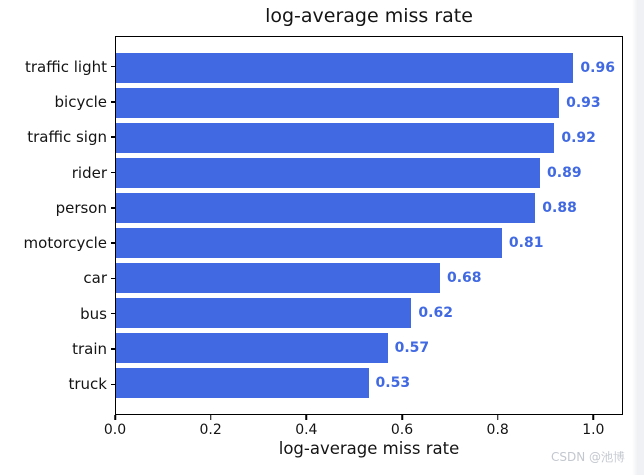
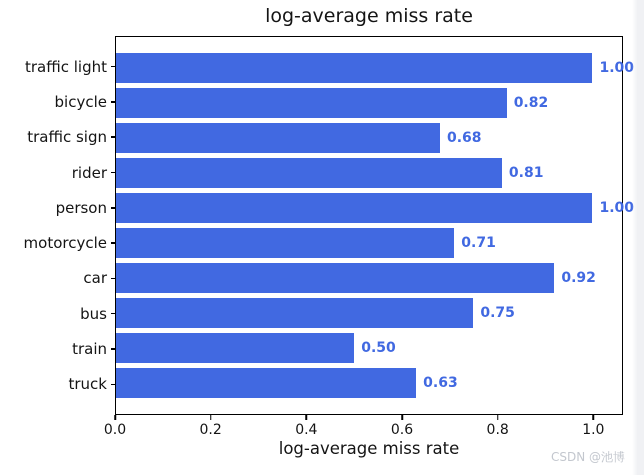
traffic light: 0.96 -> 1.00
bicycle: 0.93 -> 0.82
traffic sign: 0.92 -> 0.68
rider: 0.89 -> 0.81
person: 0.88 -> 1.00
motorcycle: 0.81 -> 0.71
car: 0.68 -> 0.92
bus: 0.62 -> 0.75
train: 0.57 -> 0.50
truck: 0.53 -> 0.63
